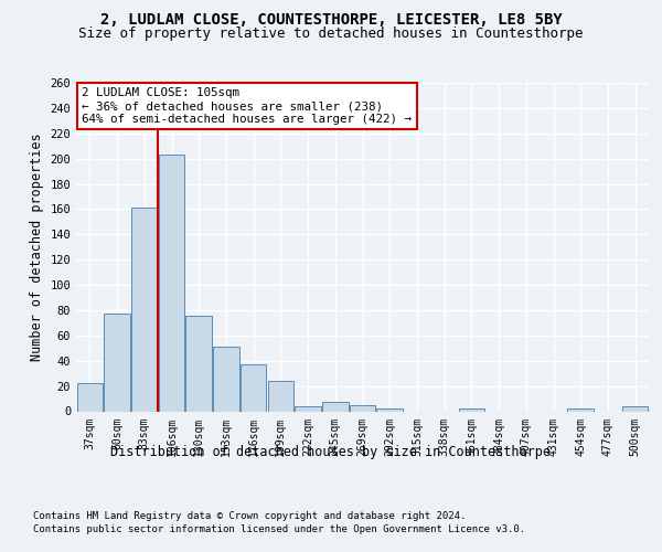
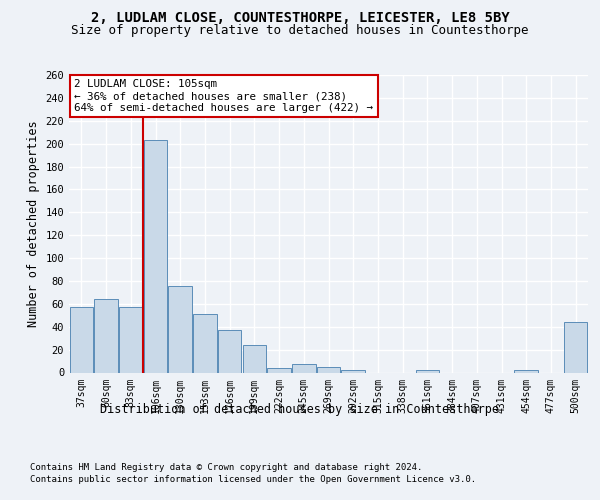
37sqm: 22 -> 57
60sqm: 77 -> 64
83sqm: 161 -> 57
500sqm: 4 -> 44
